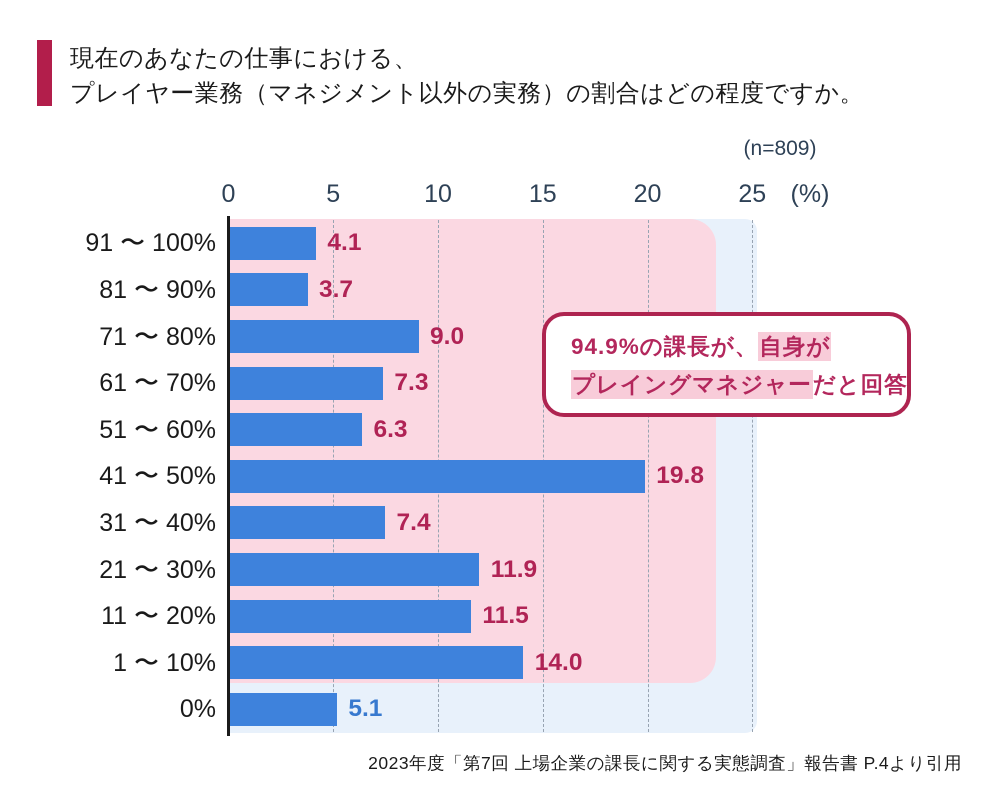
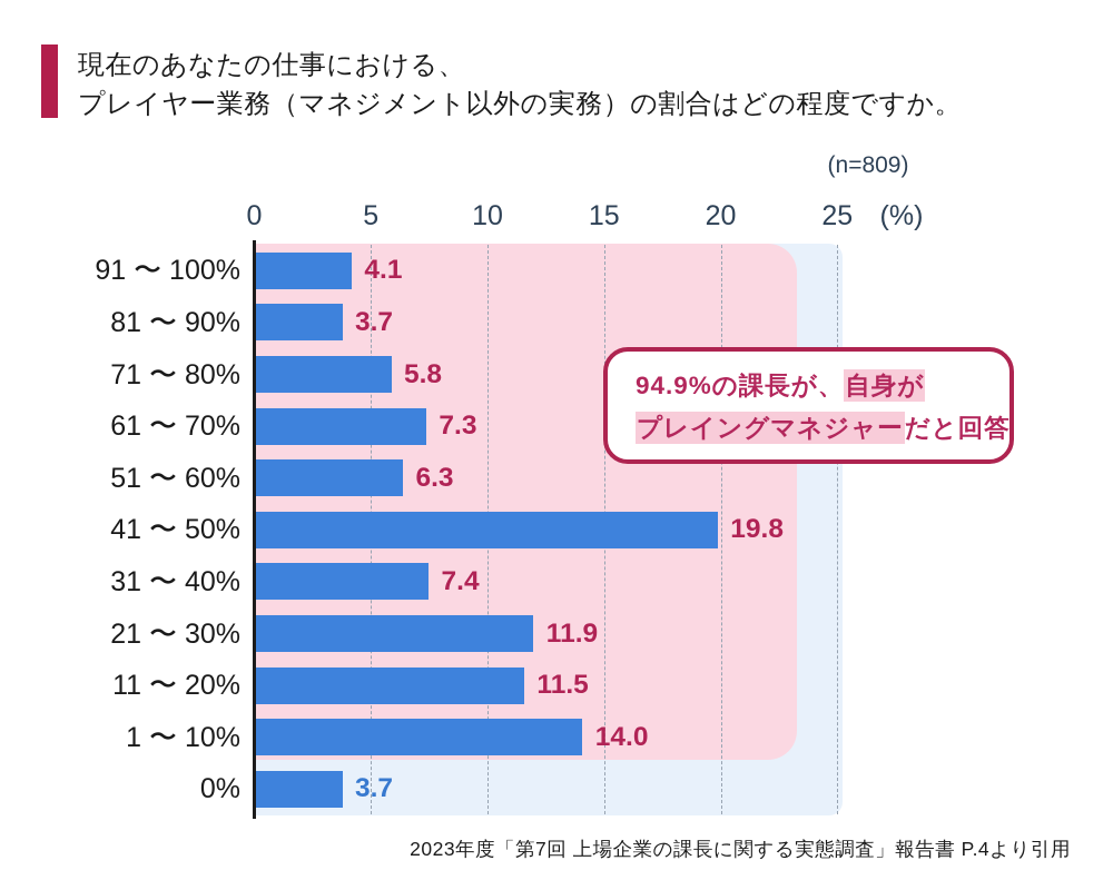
71 〜 80%: 9.0 -> 5.8
0%: 5.1 -> 3.7
